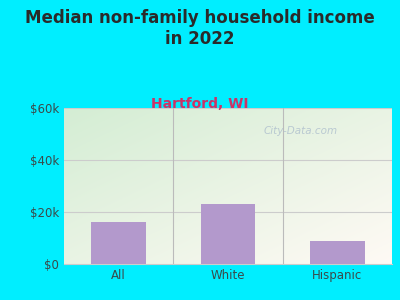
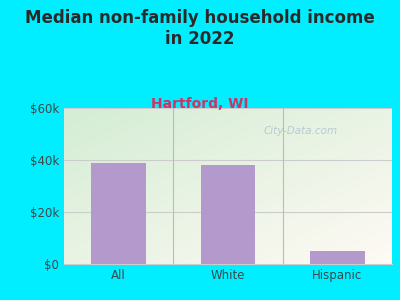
All: $16k -> $39k
White: $23k -> $38k
Hispanic: $9k -> $5k
